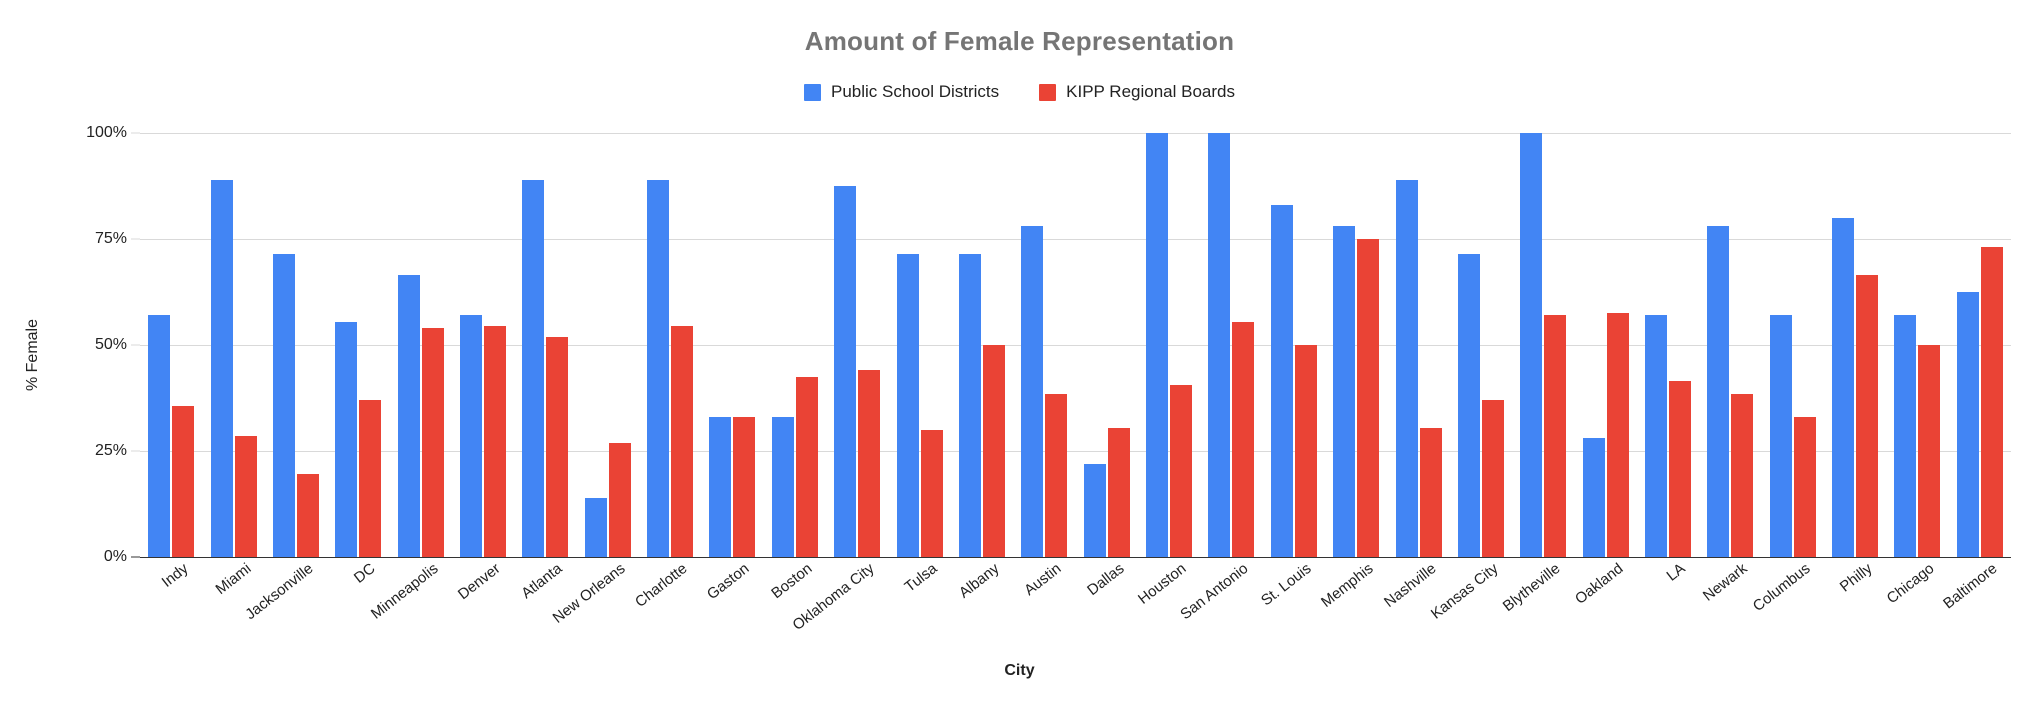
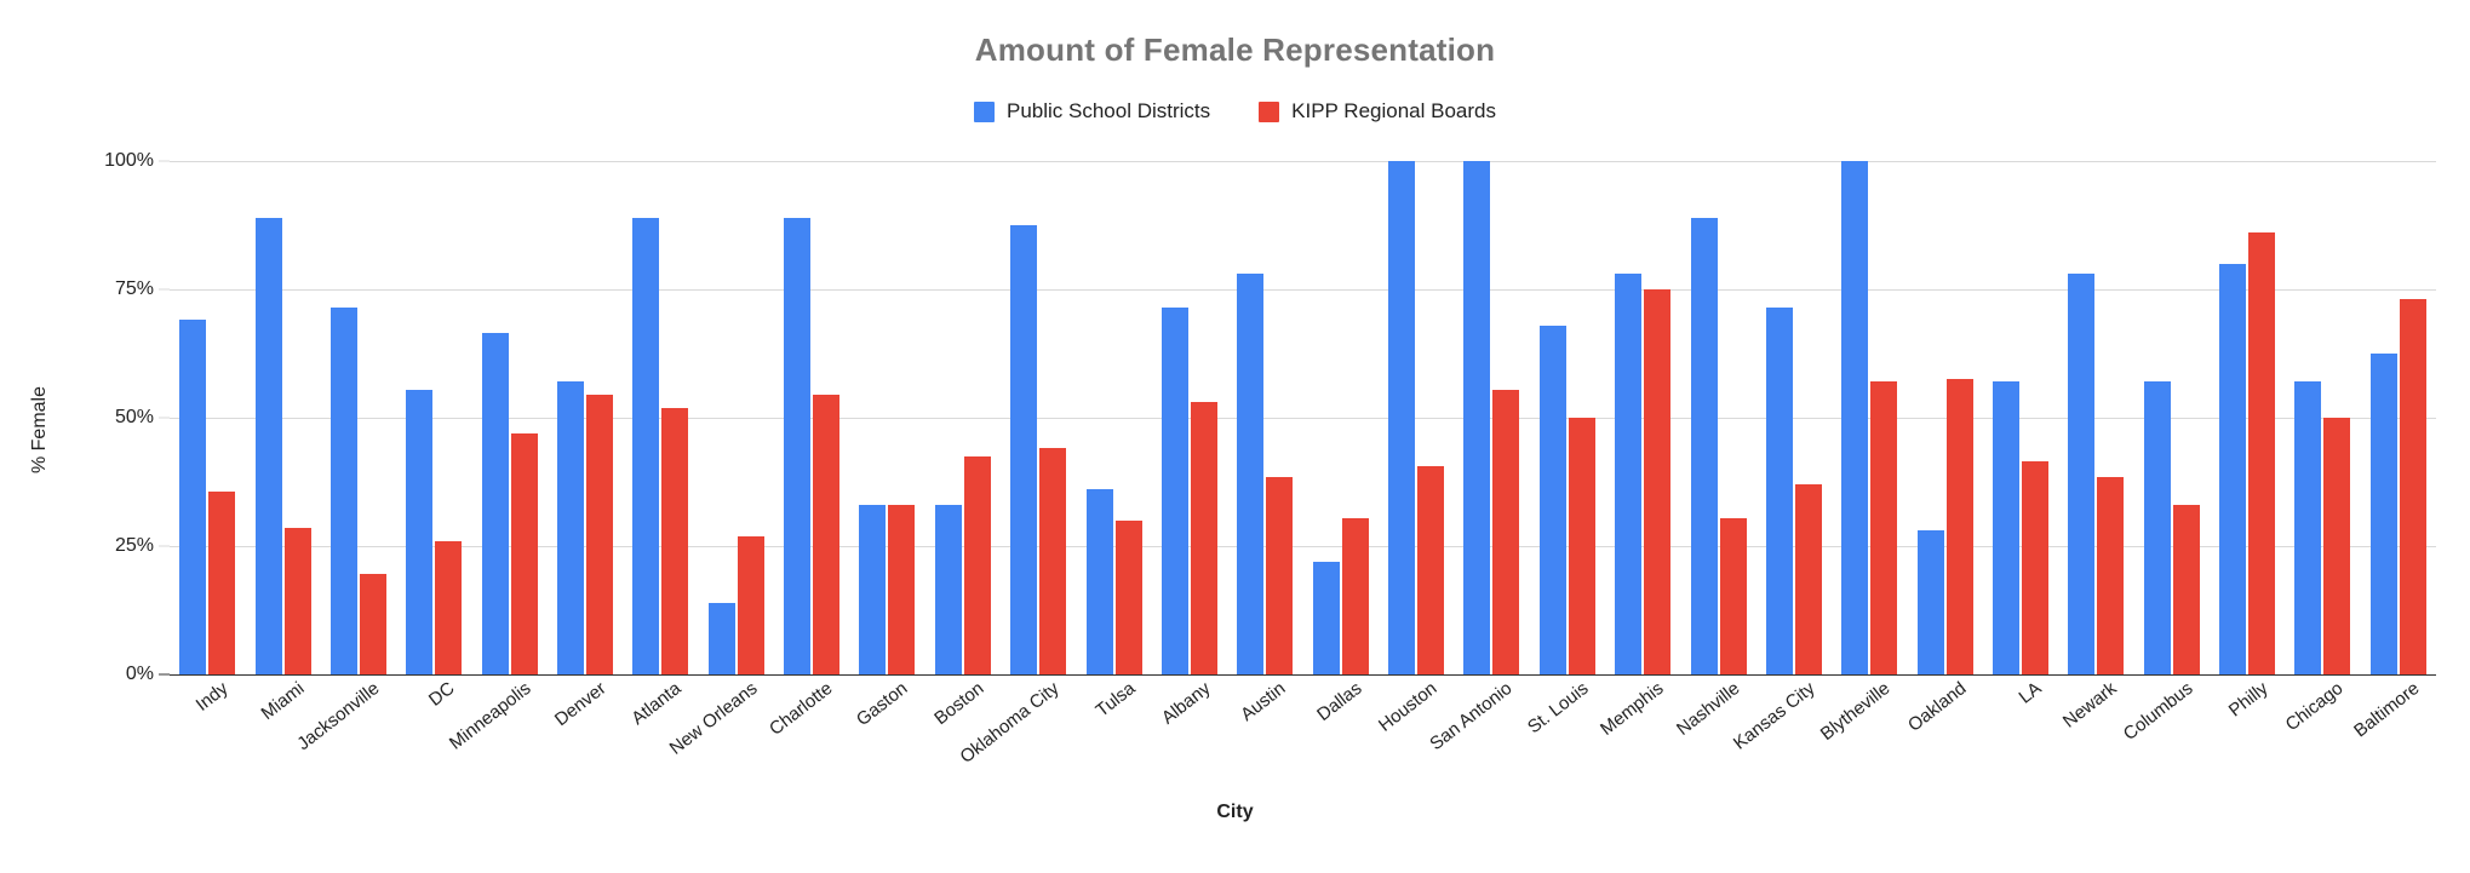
Public School Districts/Indy: 57% -> 69%
KIPP Regional Boards/DC: 37% -> 26%
KIPP Regional Boards/Minneapolis: 54% -> 47%
Public School Districts/Tulsa: 72% -> 36%
KIPP Regional Boards/Albany: 50% -> 53%
Public School Districts/St. Louis: 83% -> 68%
KIPP Regional Boards/Philly: 66% -> 86%
